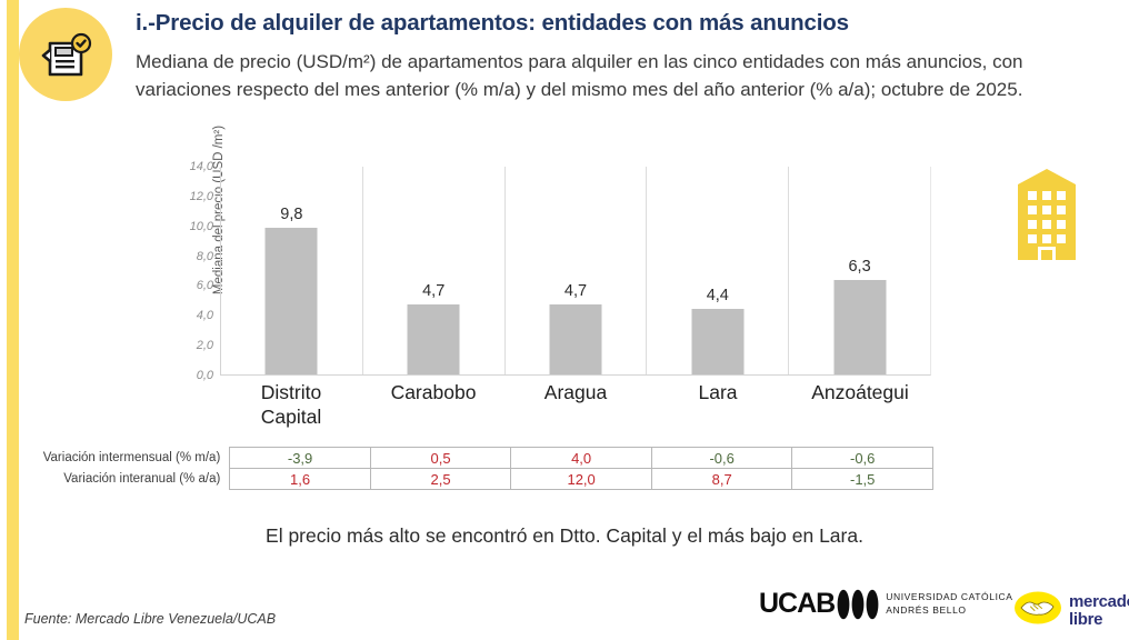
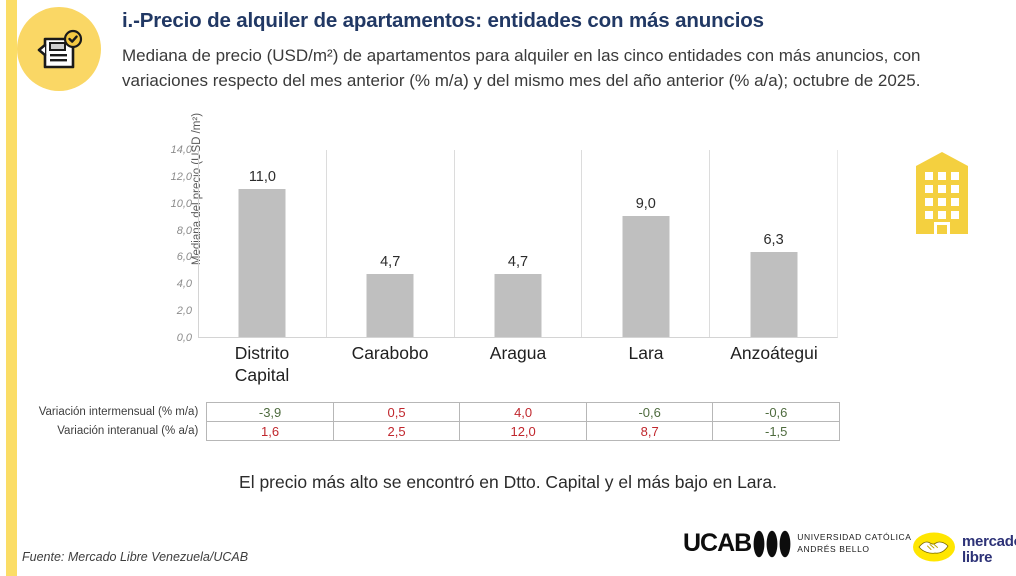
Distrito Capital: 9,8 -> 11,0
Lara: 4,4 -> 9,0
